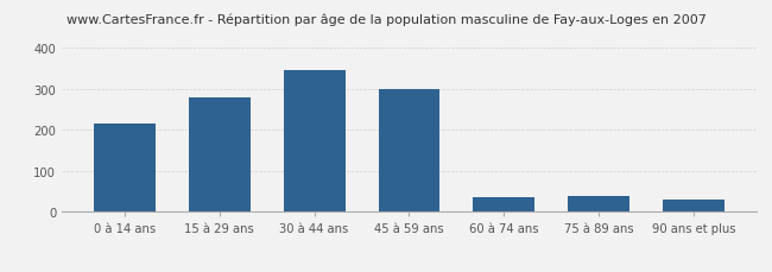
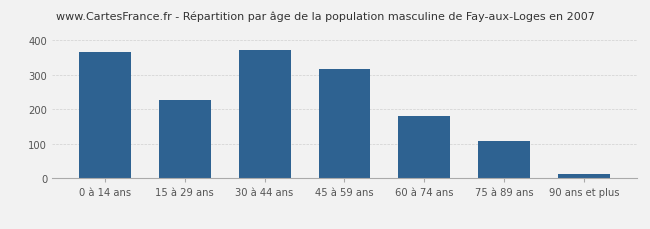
0 à 14 ans: 215 -> 367
15 à 29 ans: 280 -> 228
30 à 44 ans: 345 -> 373
45 à 59 ans: 300 -> 317
60 à 74 ans: 35 -> 180
75 à 89 ans: 40 -> 107
90 ans et plus: 30 -> 13
